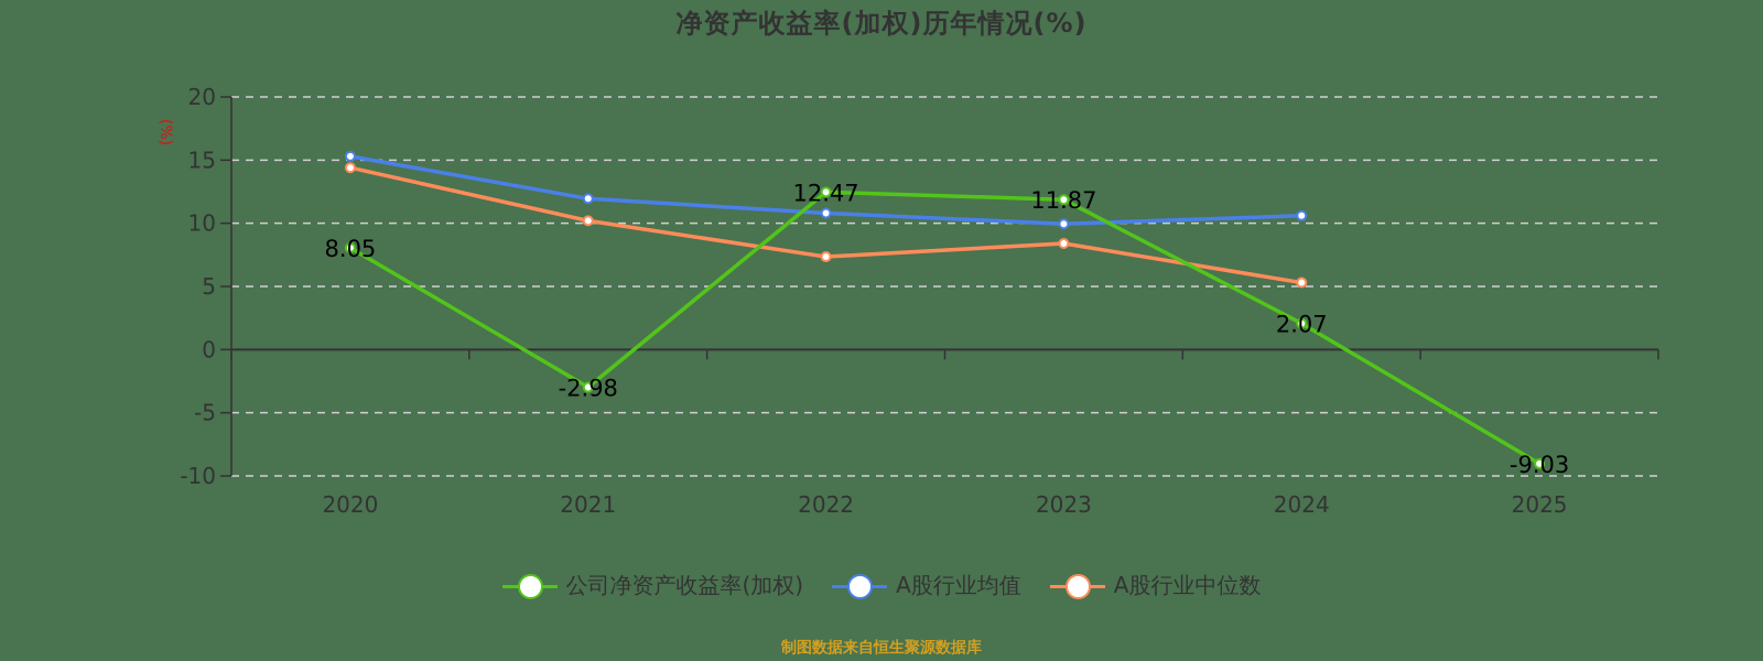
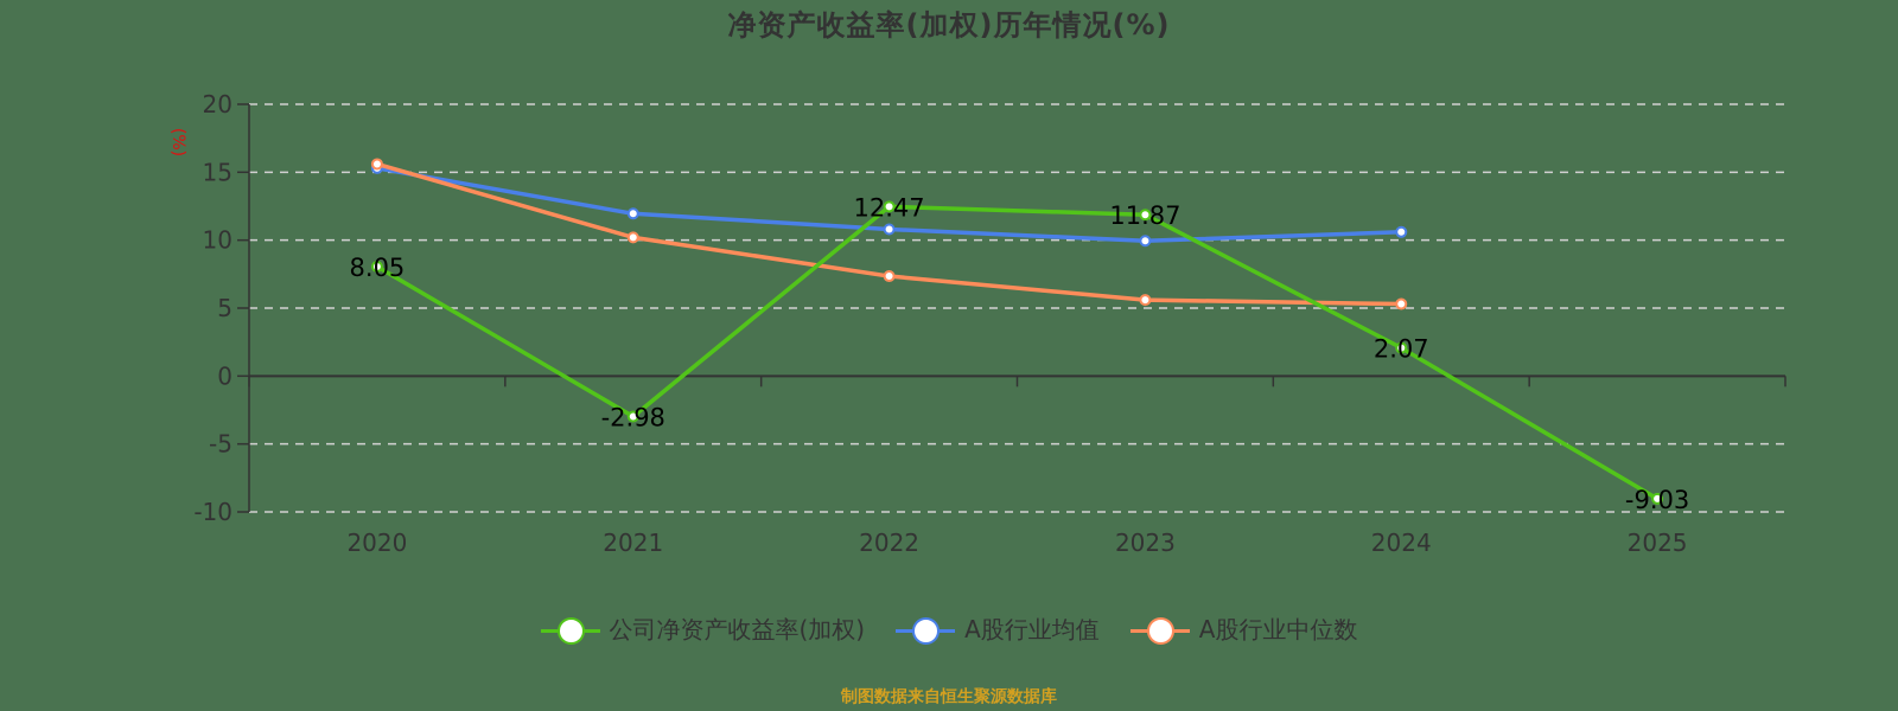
A股行业中位数/2020: 14.4 -> 15.6
A股行业中位数/2023: 8.4 -> 5.6
